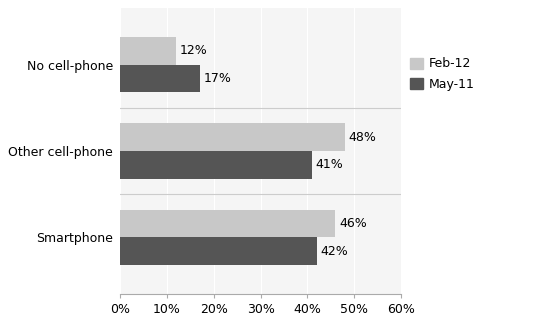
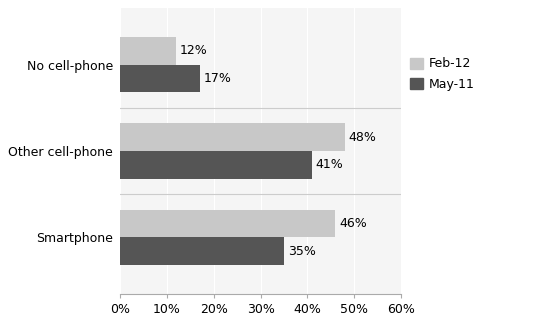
May-11/Smartphone: 42% -> 35%
